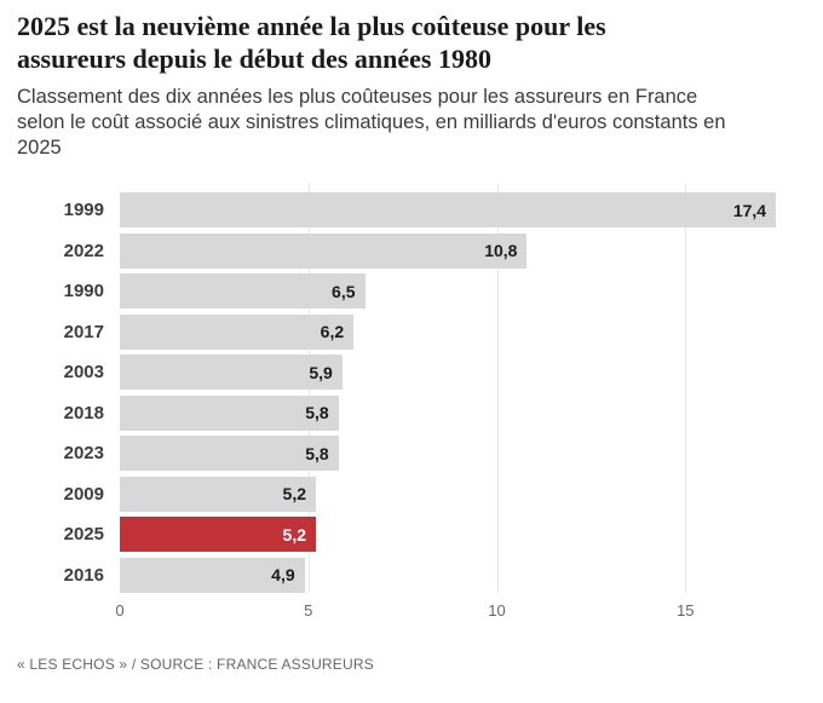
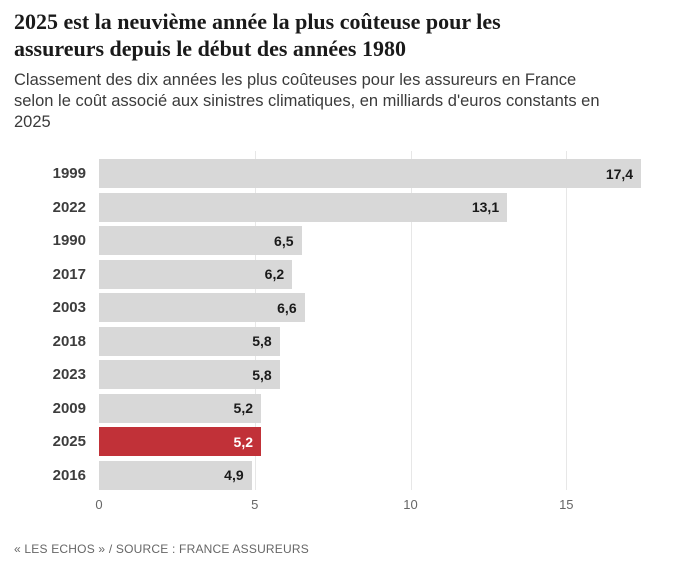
2022: 10,8 -> 13,1
2003: 5,9 -> 6,6
